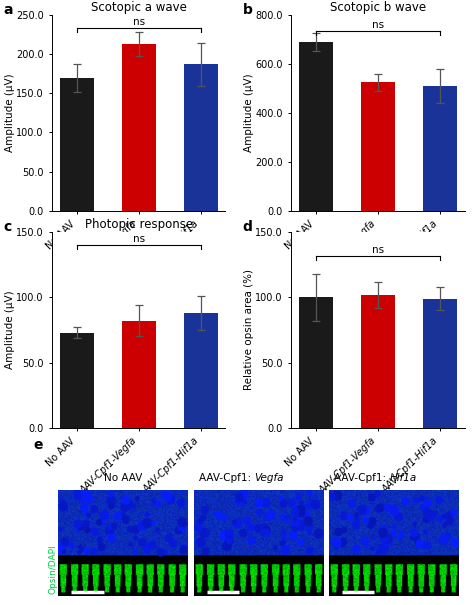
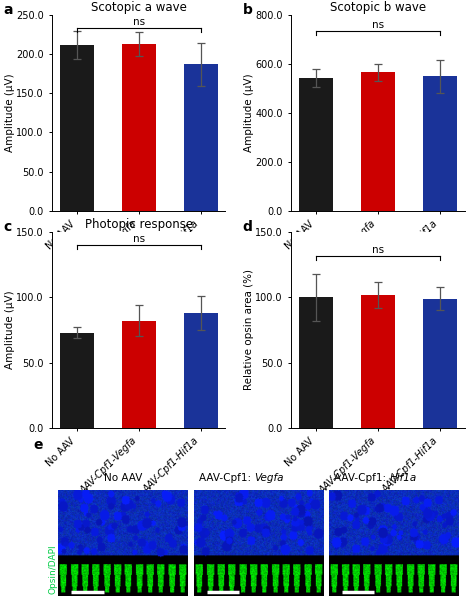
Scotopic a wave/No AAV: 170 -> 212
Scotopic b wave/No AAV: 690 -> 543
Scotopic b wave/AAV-Cpf1-Vegfa: 525 -> 567
Scotopic b wave/AAV-Cpf1-Hif1a: 510 -> 550
